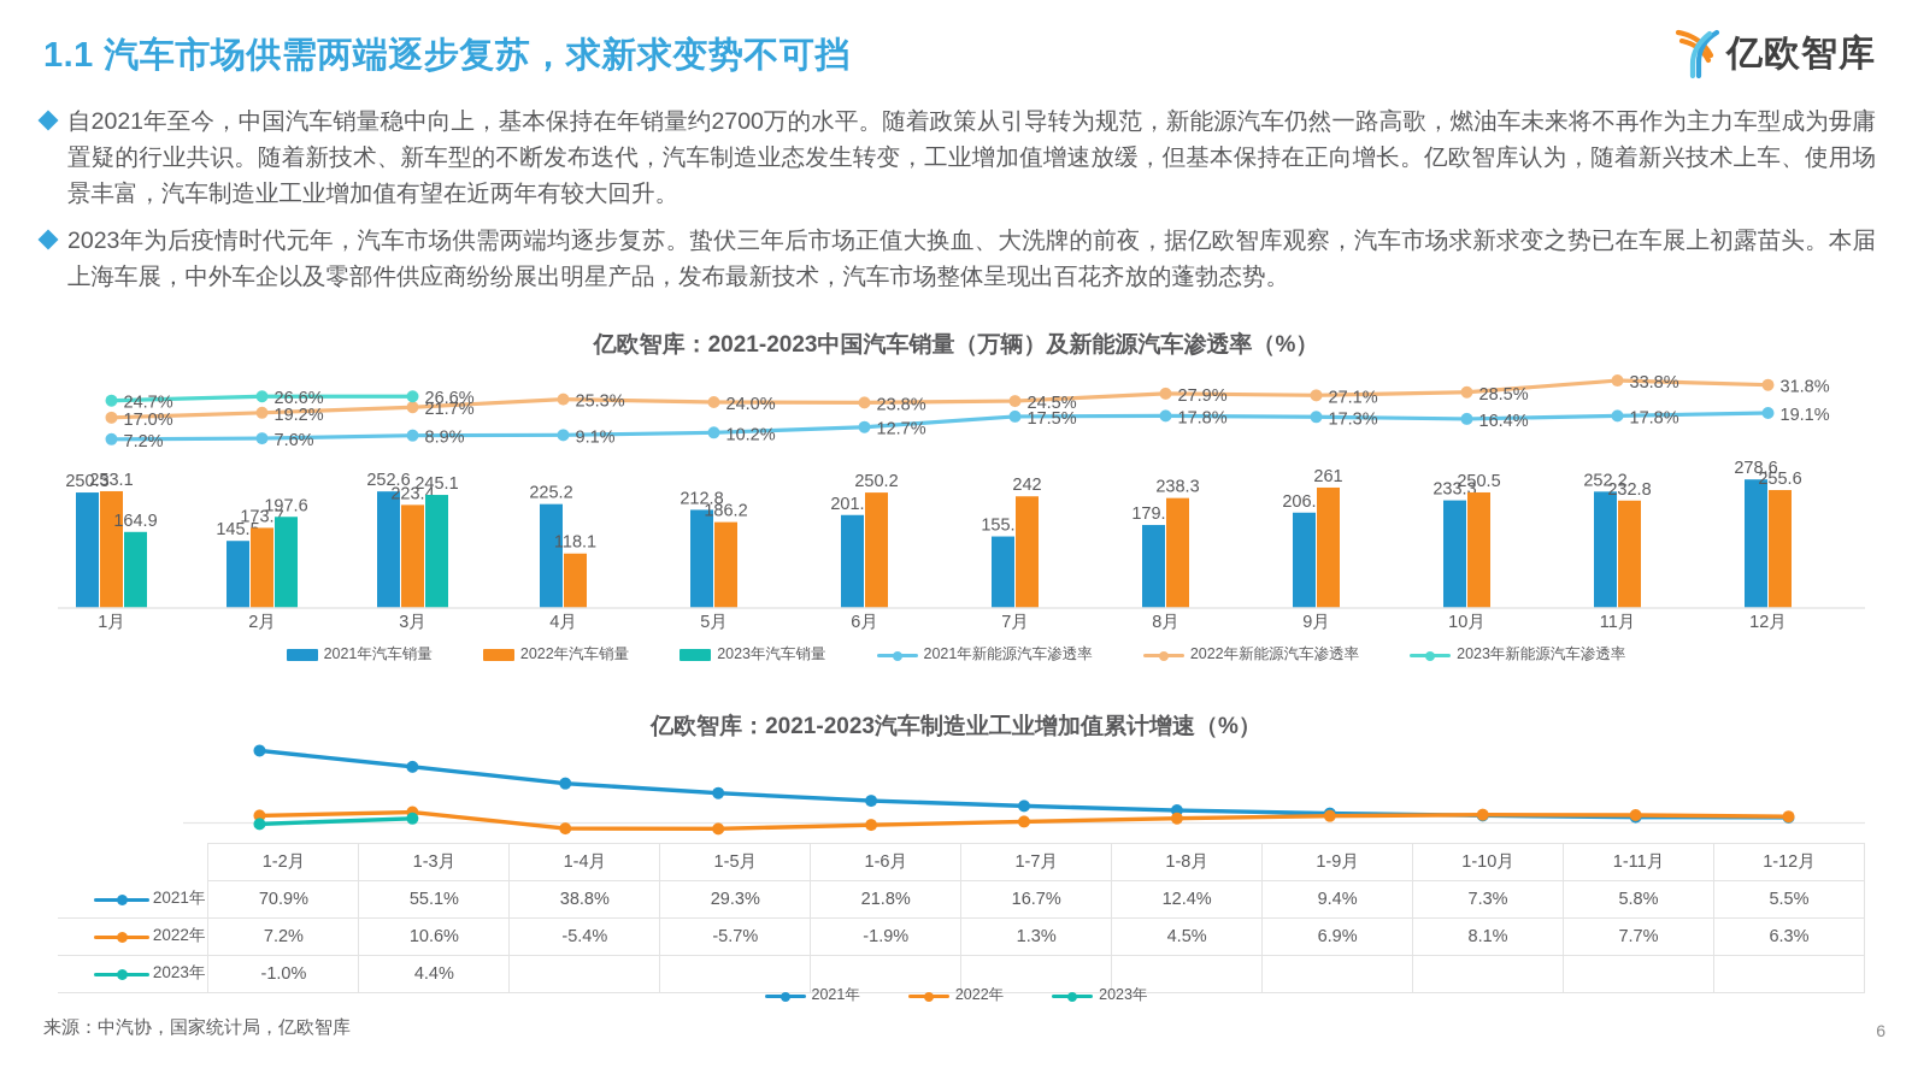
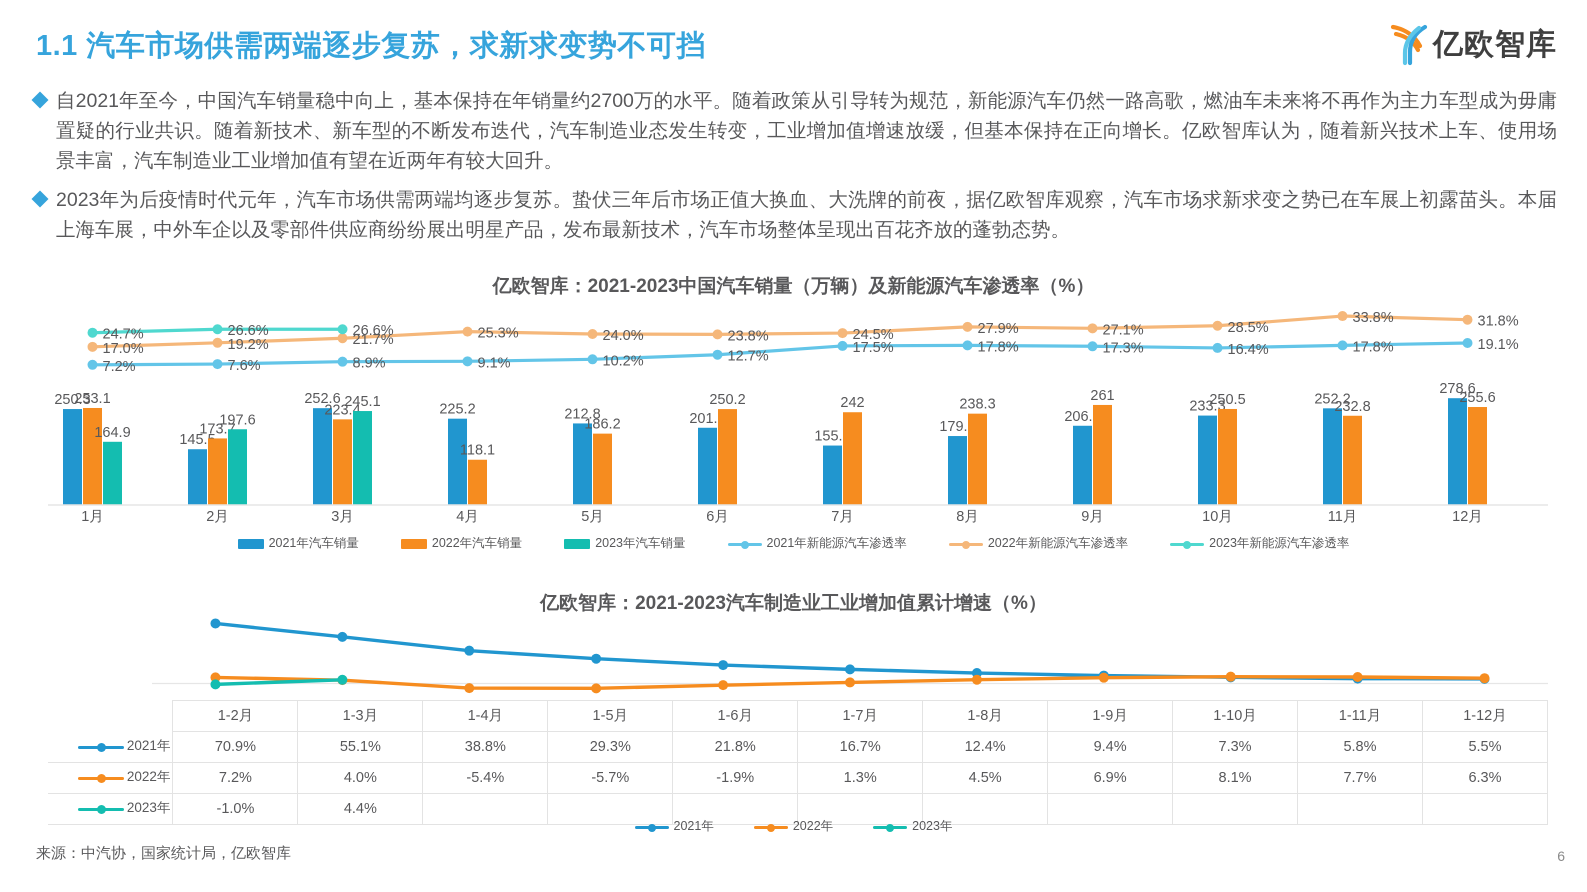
亿欧智库：2021-2023汽车制造业工业增加值累计增速（%）/2022年/1-3月: 10.6% -> 4.0%
